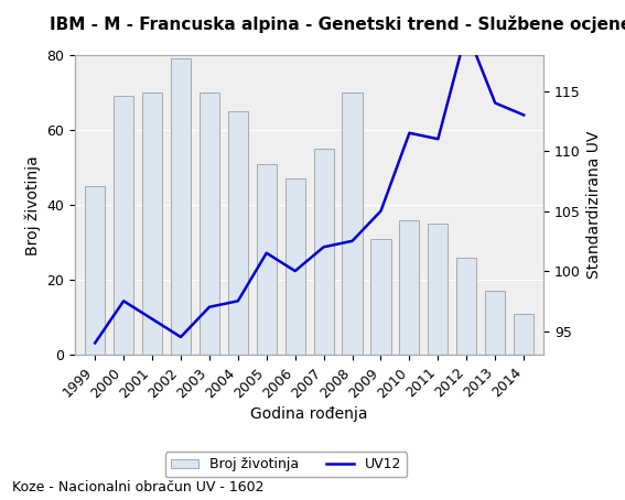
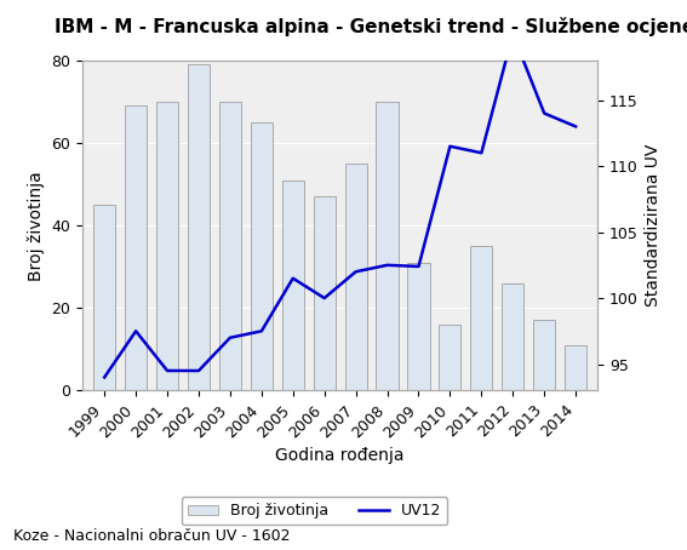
UV12/2001: 96.0 -> 94.5
UV12/2009: 105.0 -> 102.4
Broj životinja/2010: 36 -> 16
